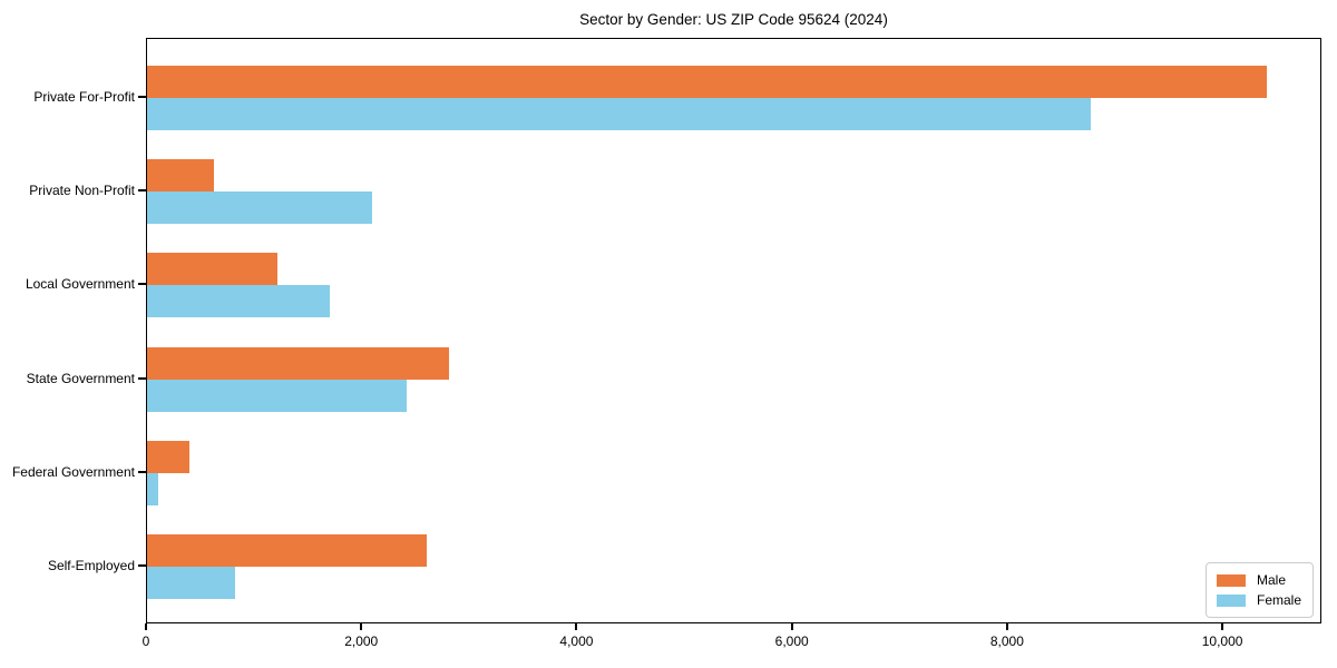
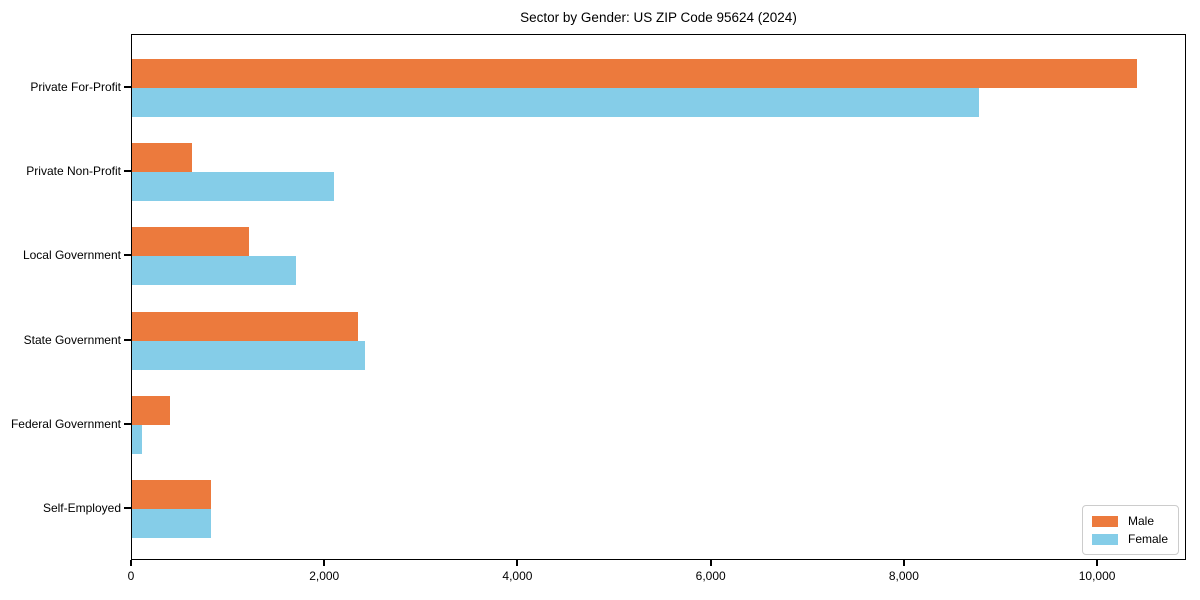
Male/State Government: 2800 -> 2300
Male/Self-Employed: 2600 -> 800
